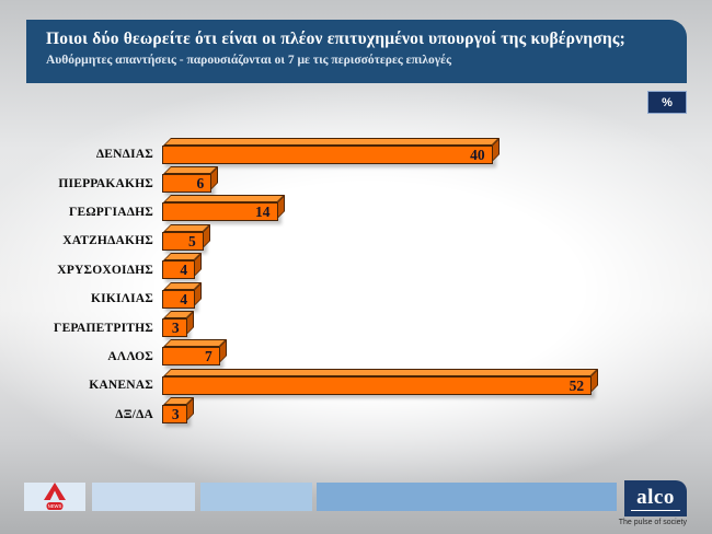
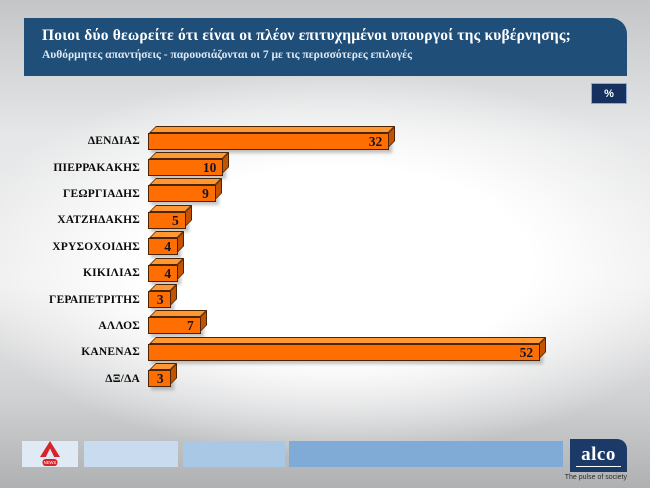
ΔΕΝΔΙΑΣ: 40 -> 32
ΠΙΕΡΡΑΚΑΚΗΣ: 6 -> 10
ΓΕΩΡΓΙΑΔΗΣ: 14 -> 9
